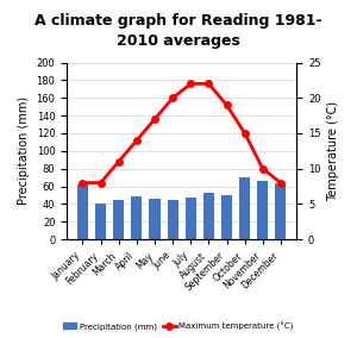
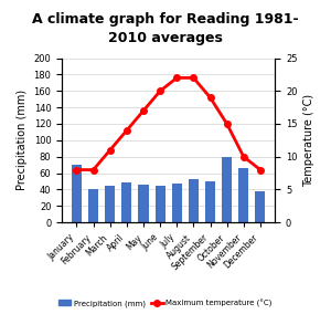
Precipitation (mm)/January: 62 -> 70
Precipitation (mm)/October: 70 -> 80
Precipitation (mm)/December: 63 -> 38
